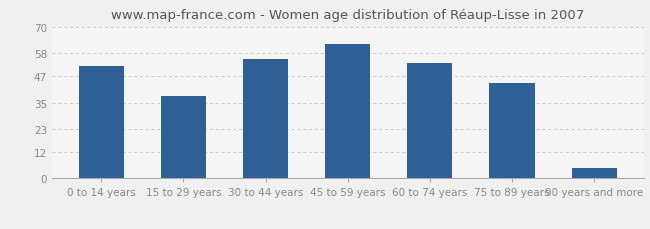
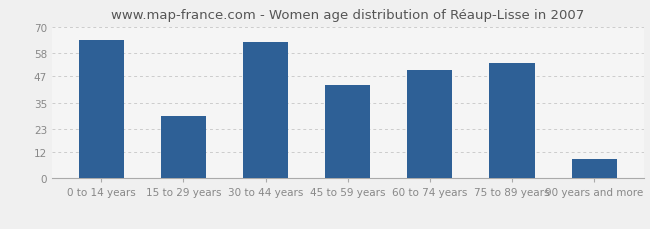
0 to 14 years: 52 -> 64
15 to 29 years: 38 -> 29
30 to 44 years: 55 -> 63
45 to 59 years: 62 -> 43
60 to 74 years: 53 -> 50
75 to 89 years: 44 -> 53
90 years and more: 5 -> 9
